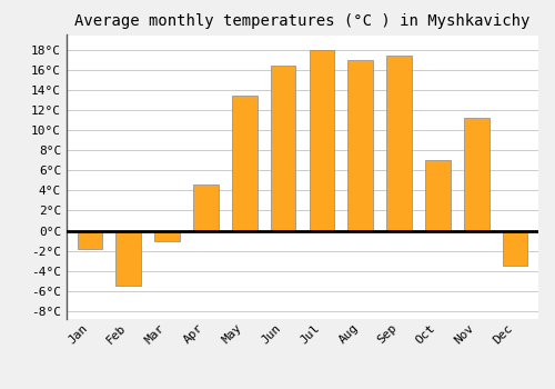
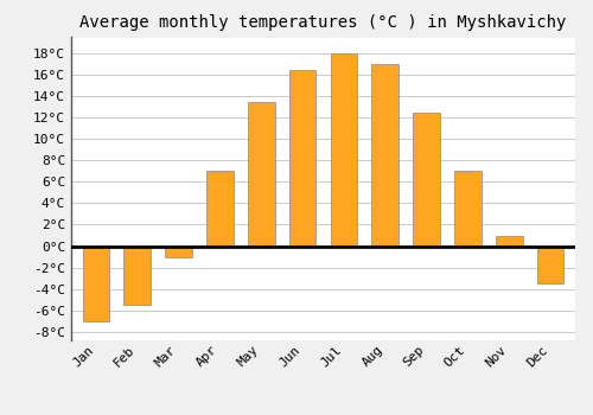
Jan: -1.8°C -> -7.0°C
Apr: 4.6°C -> 7.0°C
Sep: 17.4°C -> 12.5°C
Nov: 11.2°C -> 1.0°C
